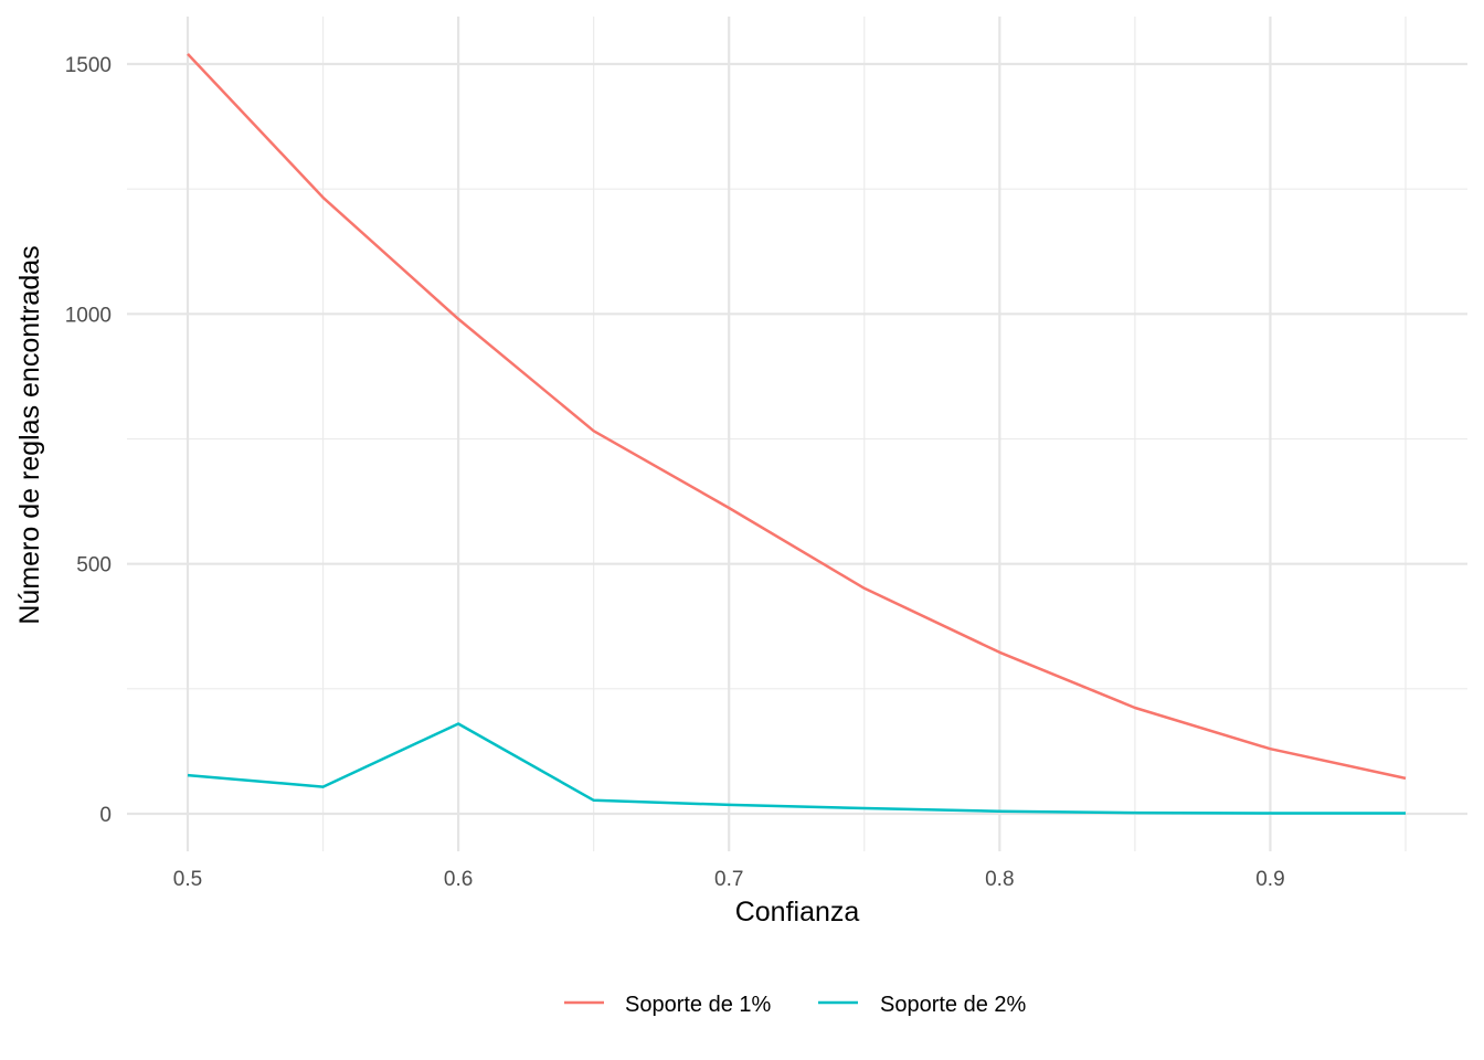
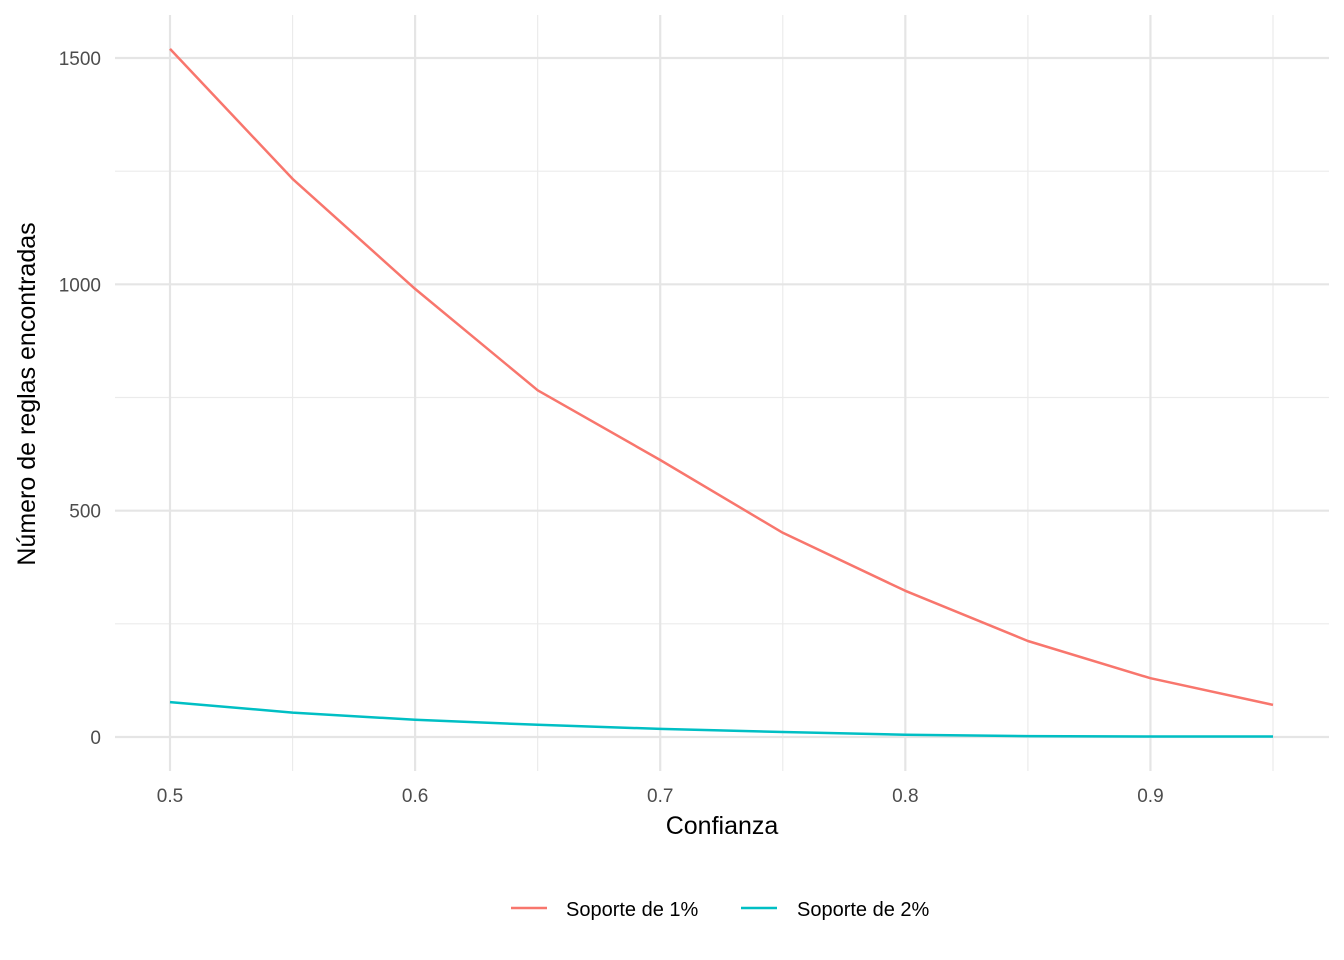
Soporte de 2%/0.6: 180 -> 40
